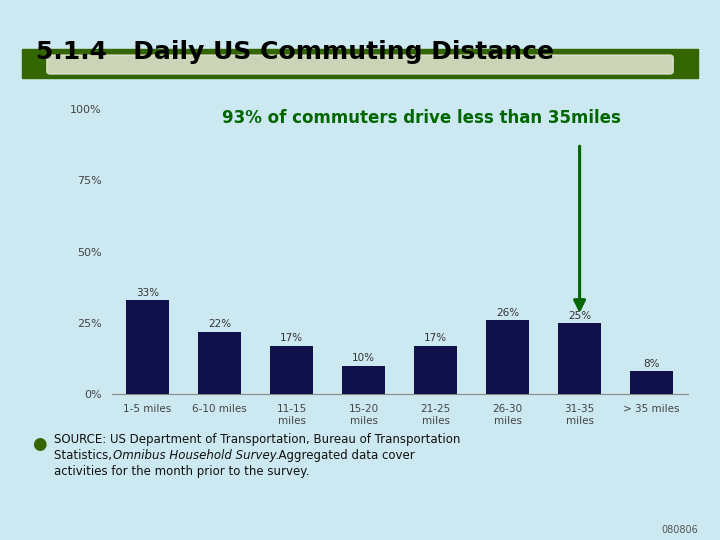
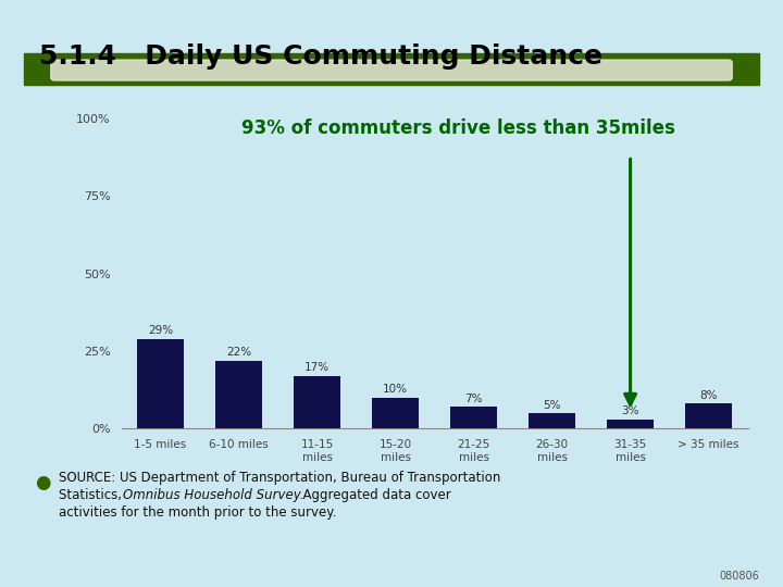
1-5 miles: 33% -> 29%
21-25 miles: 17% -> 7%
26-30 miles: 26% -> 5%
31-35 miles: 25% -> 3%
